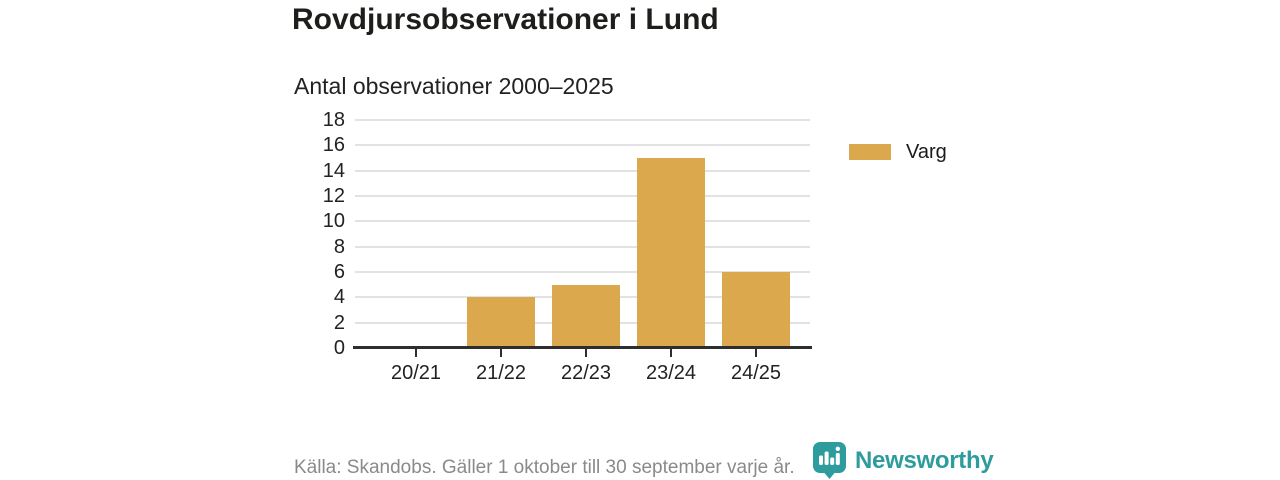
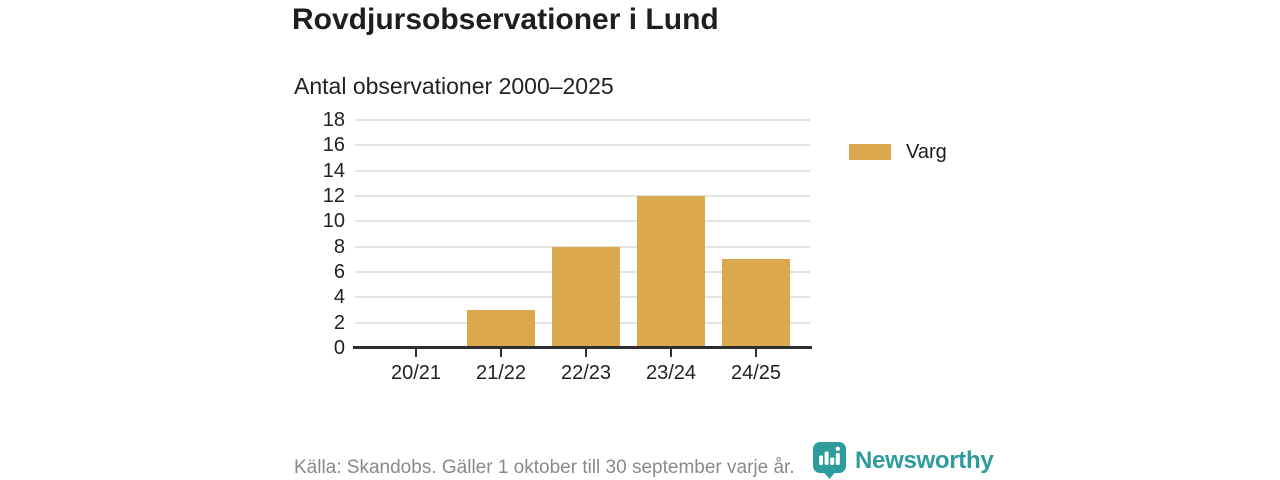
21/22: 4 -> 3
22/23: 5 -> 8
23/24: 15 -> 12
24/25: 6 -> 7
